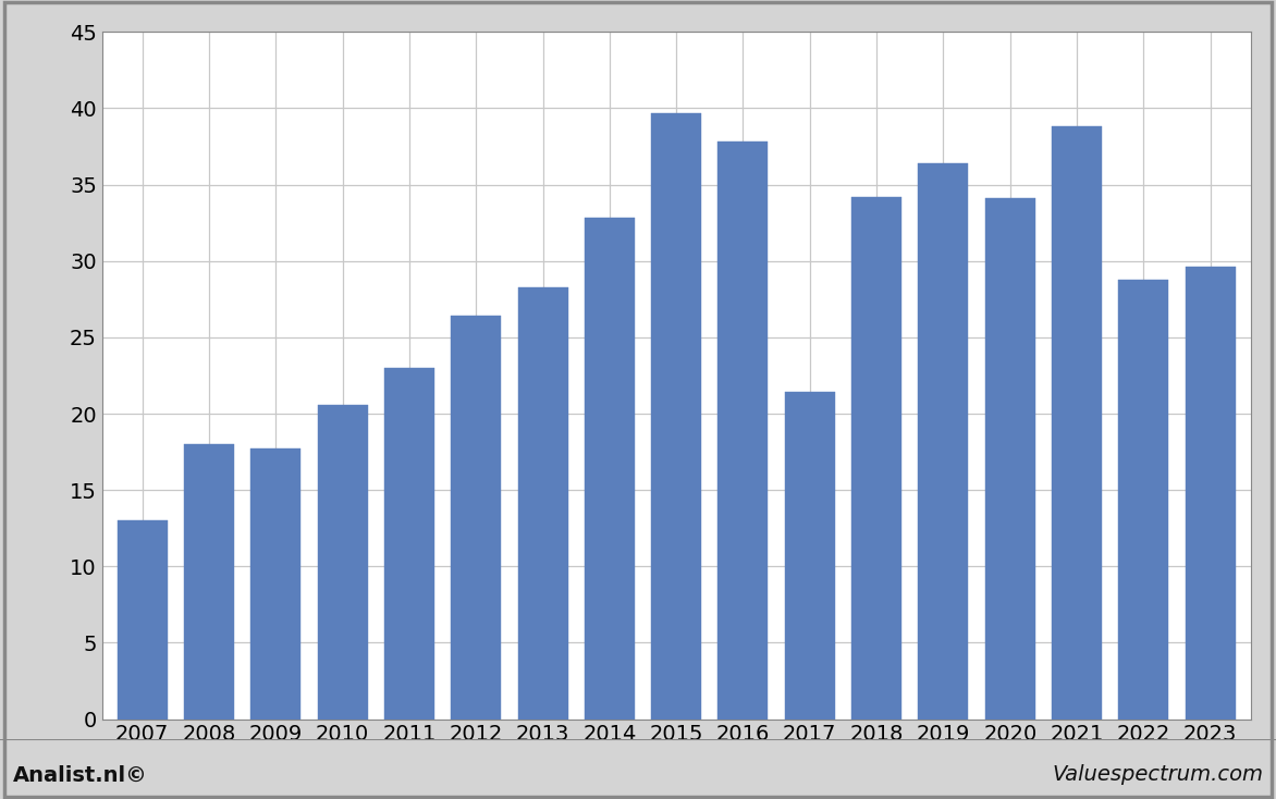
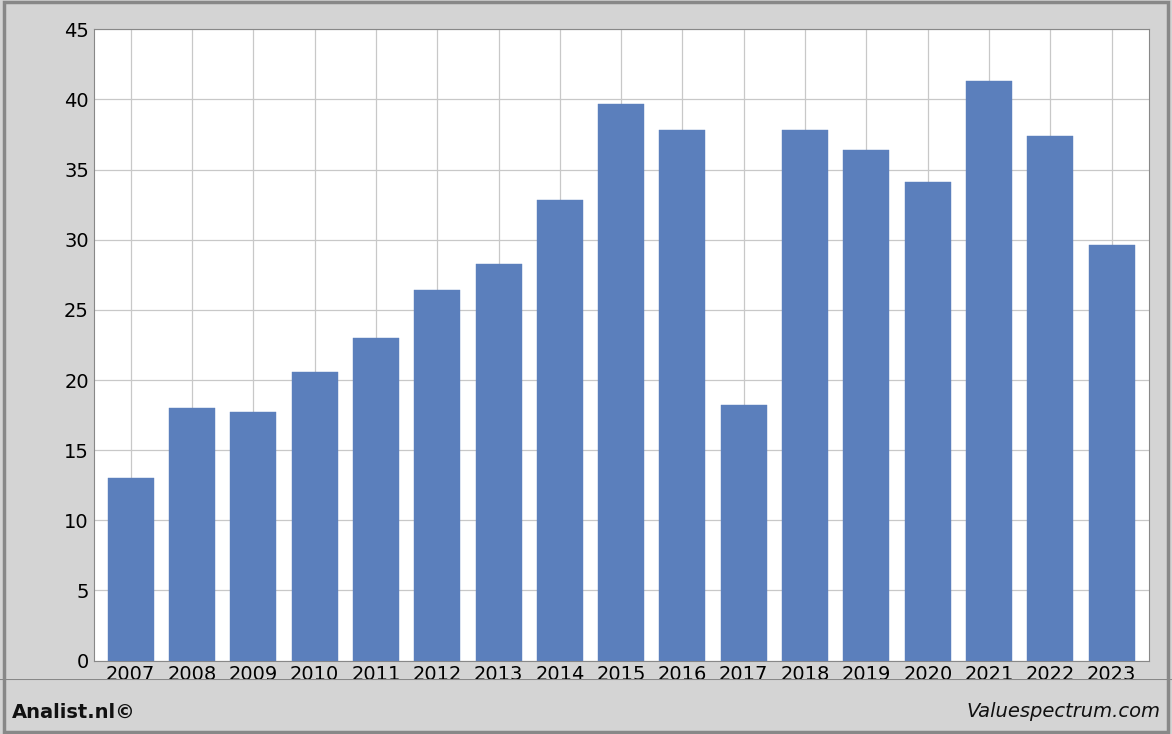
2017: 21.4 -> 18.2
2018: 34.2 -> 37.8
2021: 38.8 -> 41.3
2022: 28.8 -> 37.4
